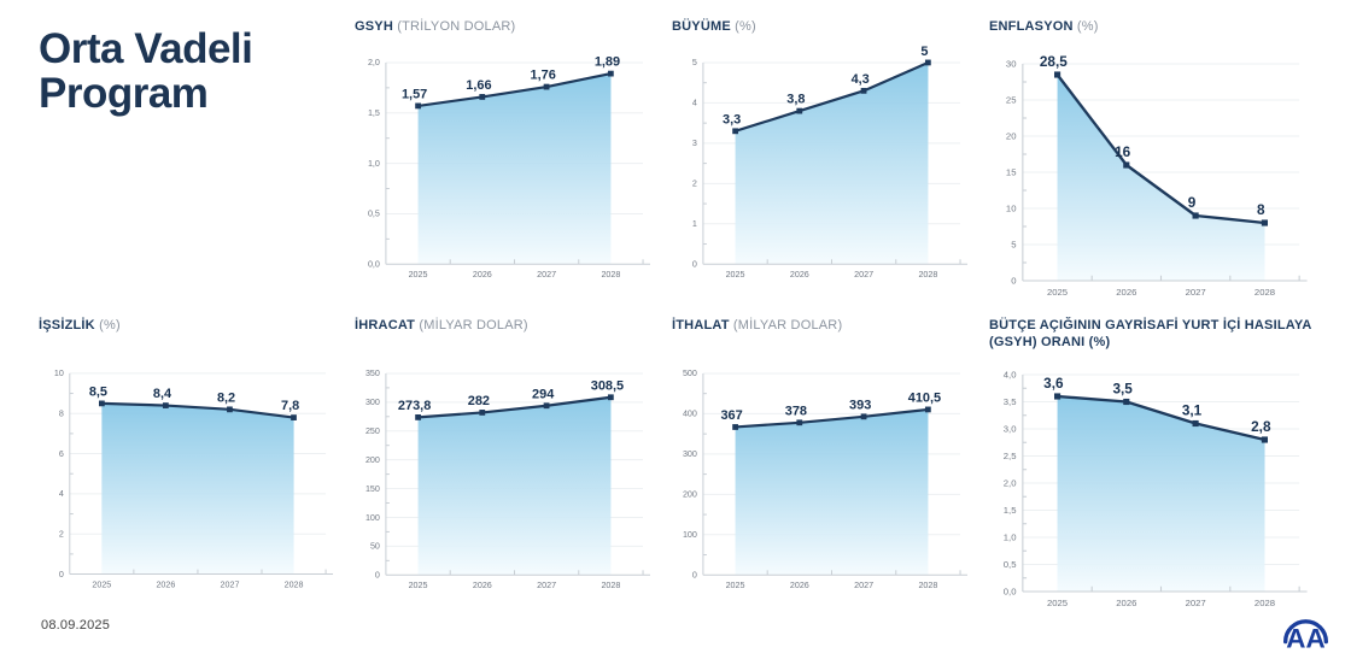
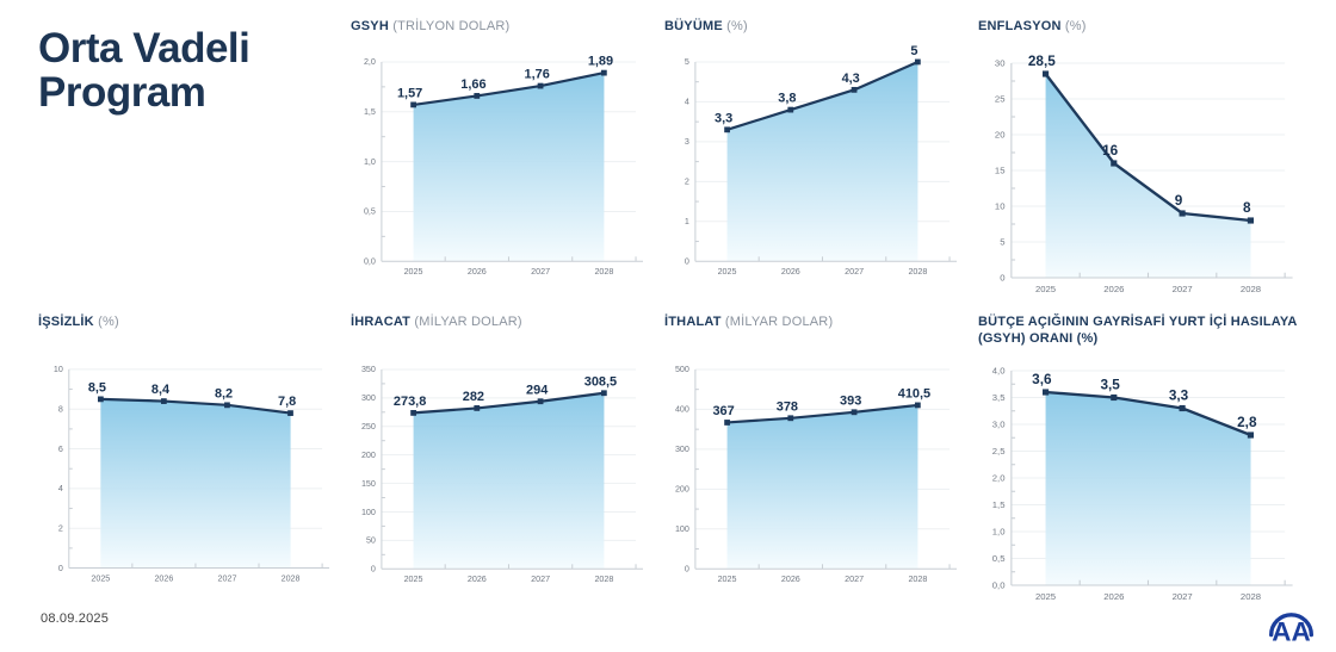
BÜTÇE AÇIĞININ GAYRİSAFİ YURT İÇİ HASILAYA (GSYH) ORANI (%)/2027: 3,1 -> 3,3
